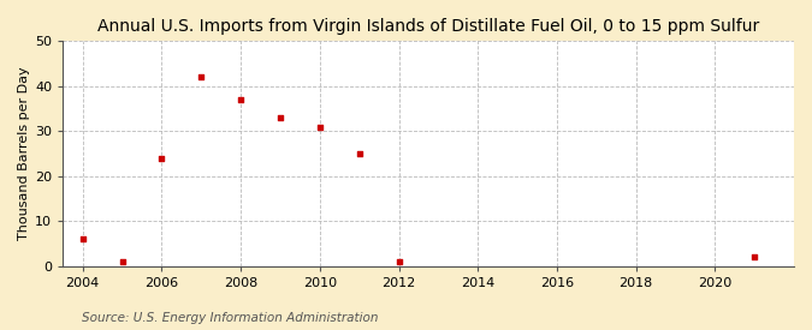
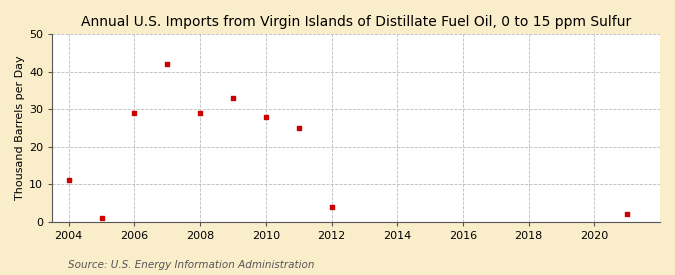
2004: 6 -> 11
2006: 24 -> 29
2008: 37 -> 29
2010: 31 -> 28
2012: 1 -> 4
